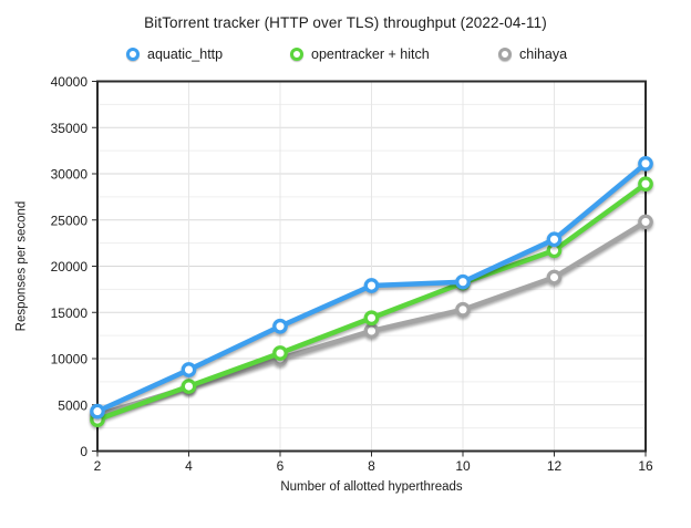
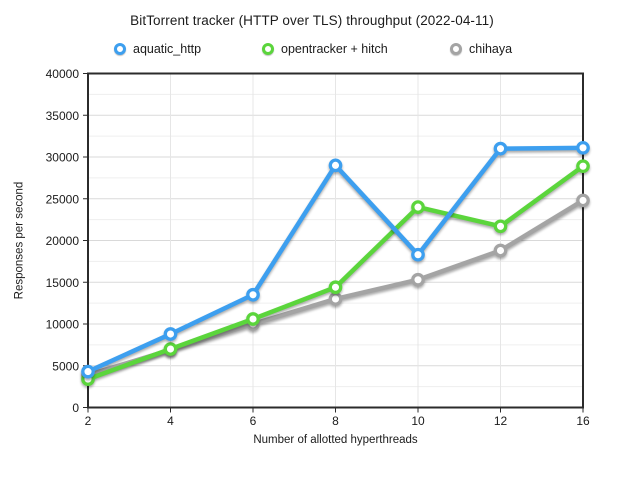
aquatic_http/8: 18000 -> 29000
opentracker + hitch/10: 18000 -> 24000
aquatic_http/12: 23000 -> 31000
